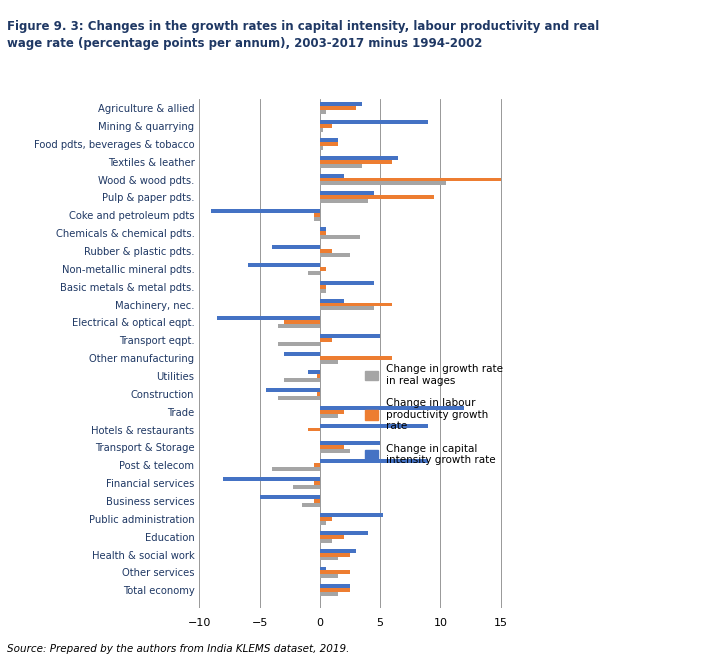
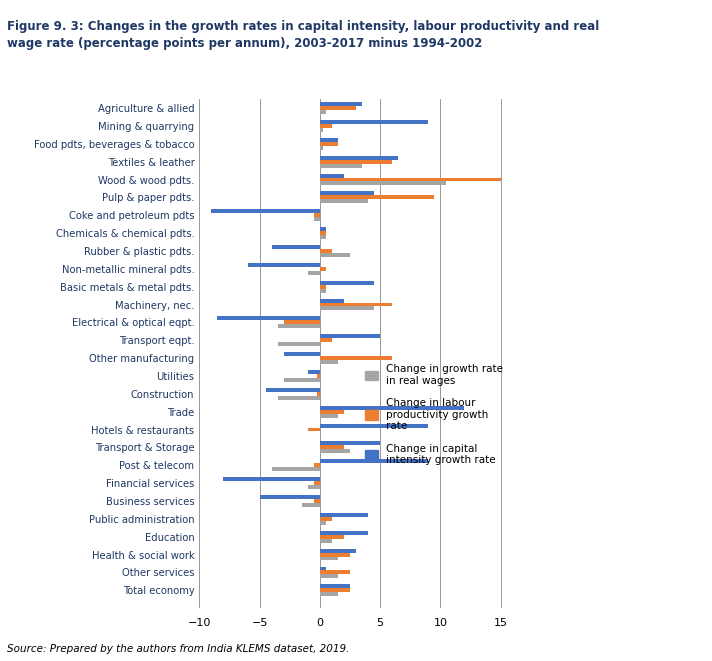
Change in growth rate in real wages/Chemicals & chemical pdts.: 3.3 -> 0.5
Change in growth rate in real wages/Financial services: -2.2 -> -1.0
Change in capital intensity growth rate/Public administration: 5.2 -> 4.0
